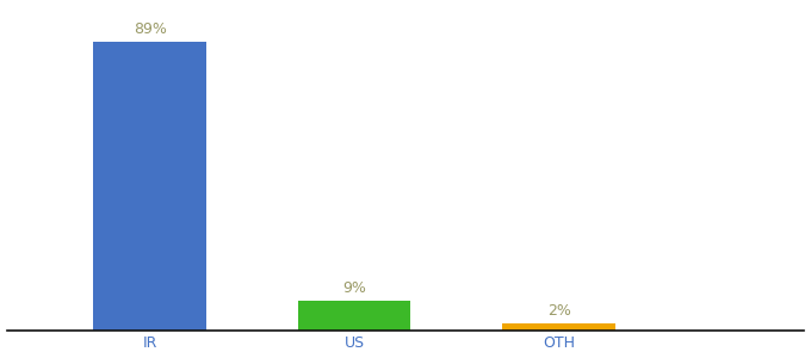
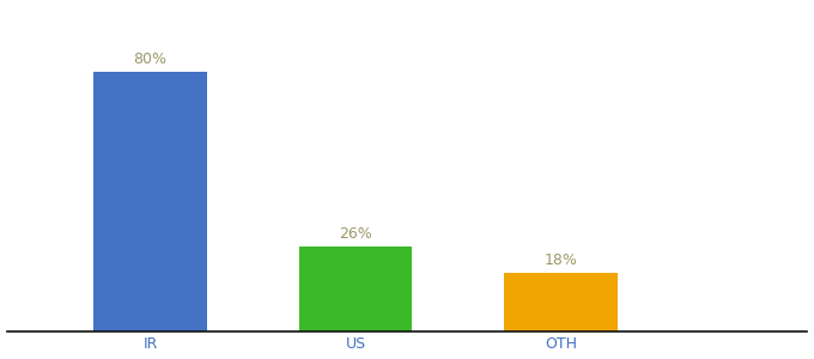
IR: 89% -> 80%
US: 9% -> 26%
OTH: 2% -> 18%
